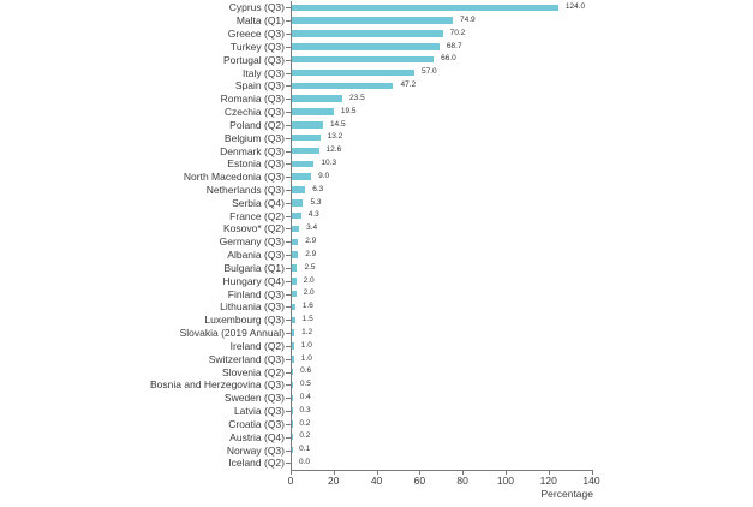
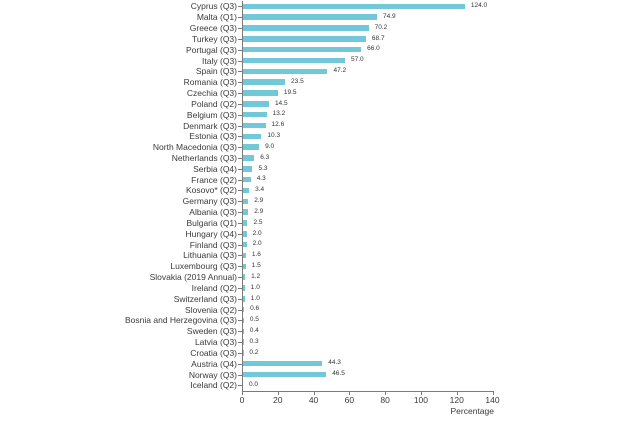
Austria (Q4): 0.2 -> 44.3
Norway (Q3): 0.1 -> 46.5
